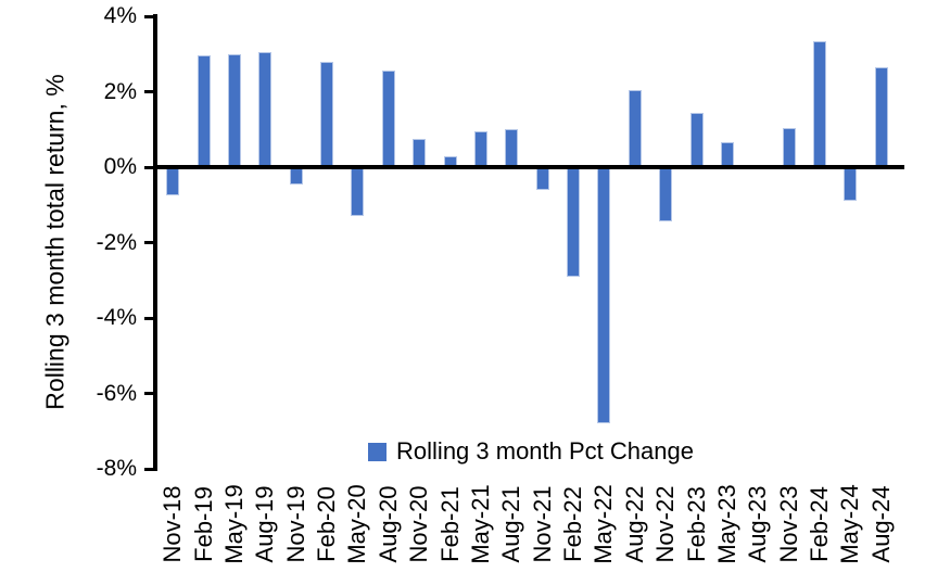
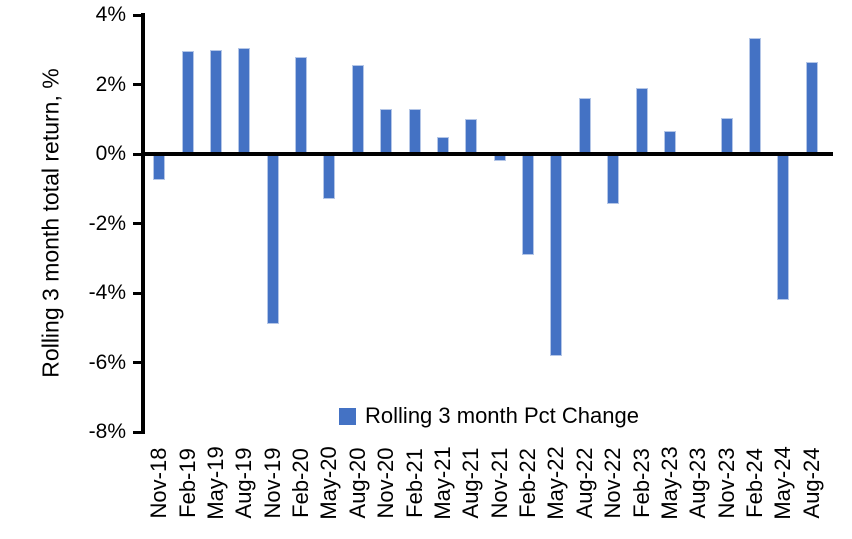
Nov-19: -0.5% -> -4.9%
Nov-20: 0.8% -> 1.3%
Feb-21: 0.3% -> 1.3%
May-21: 0.9% -> 0.5%
Nov-21: -0.6% -> -0.2%
May-22: -6.8% -> -5.8%
Aug-22: 2.0% -> 1.6%
Feb-23: 1.4% -> 1.9%
May-24: -0.9% -> -4.2%
